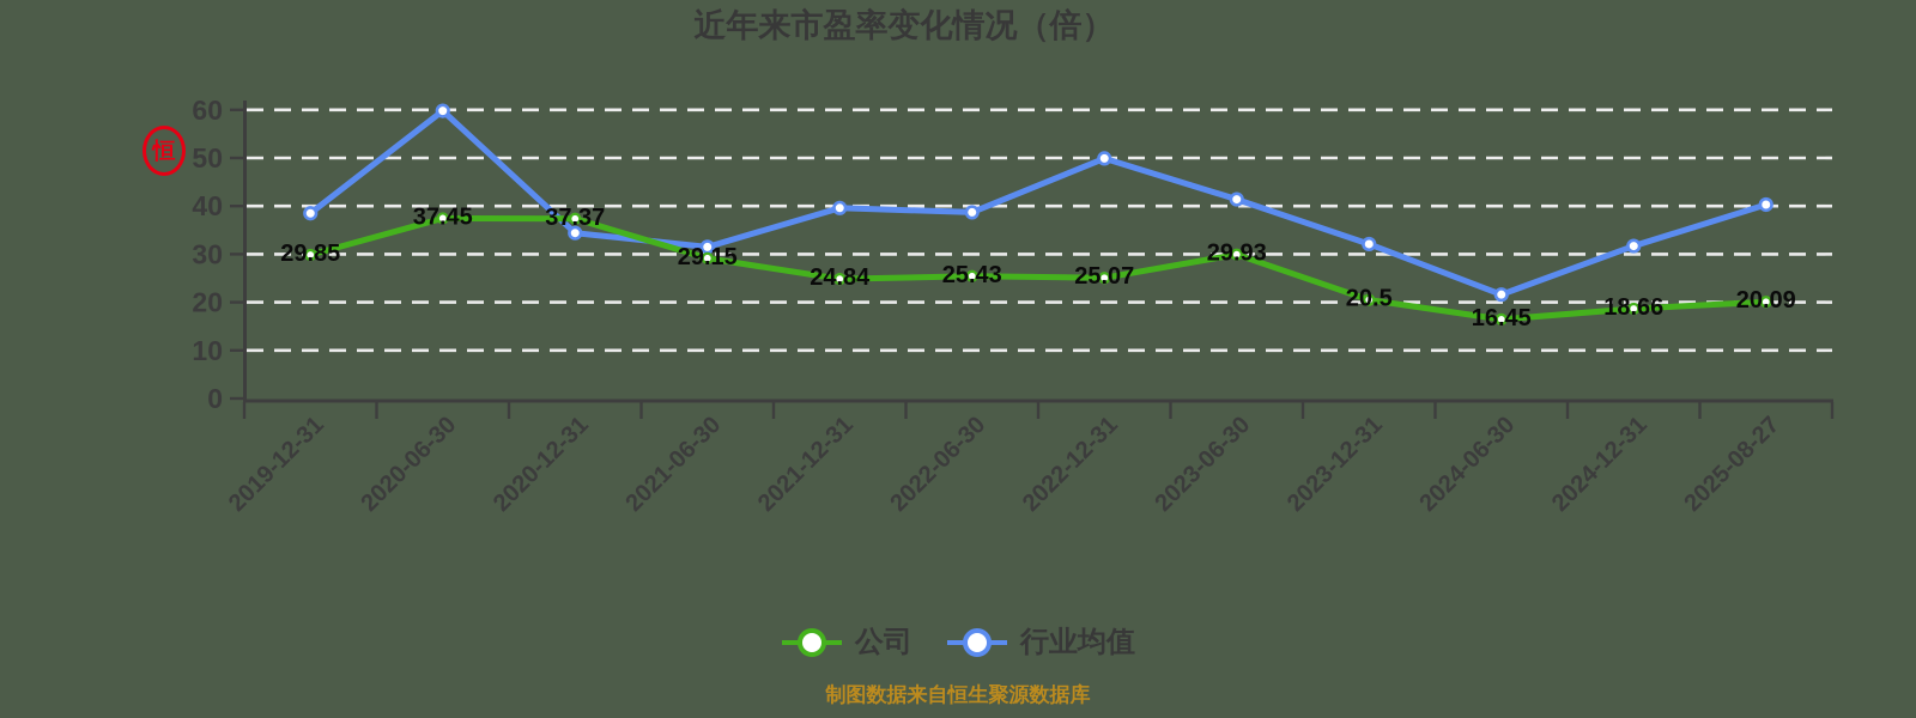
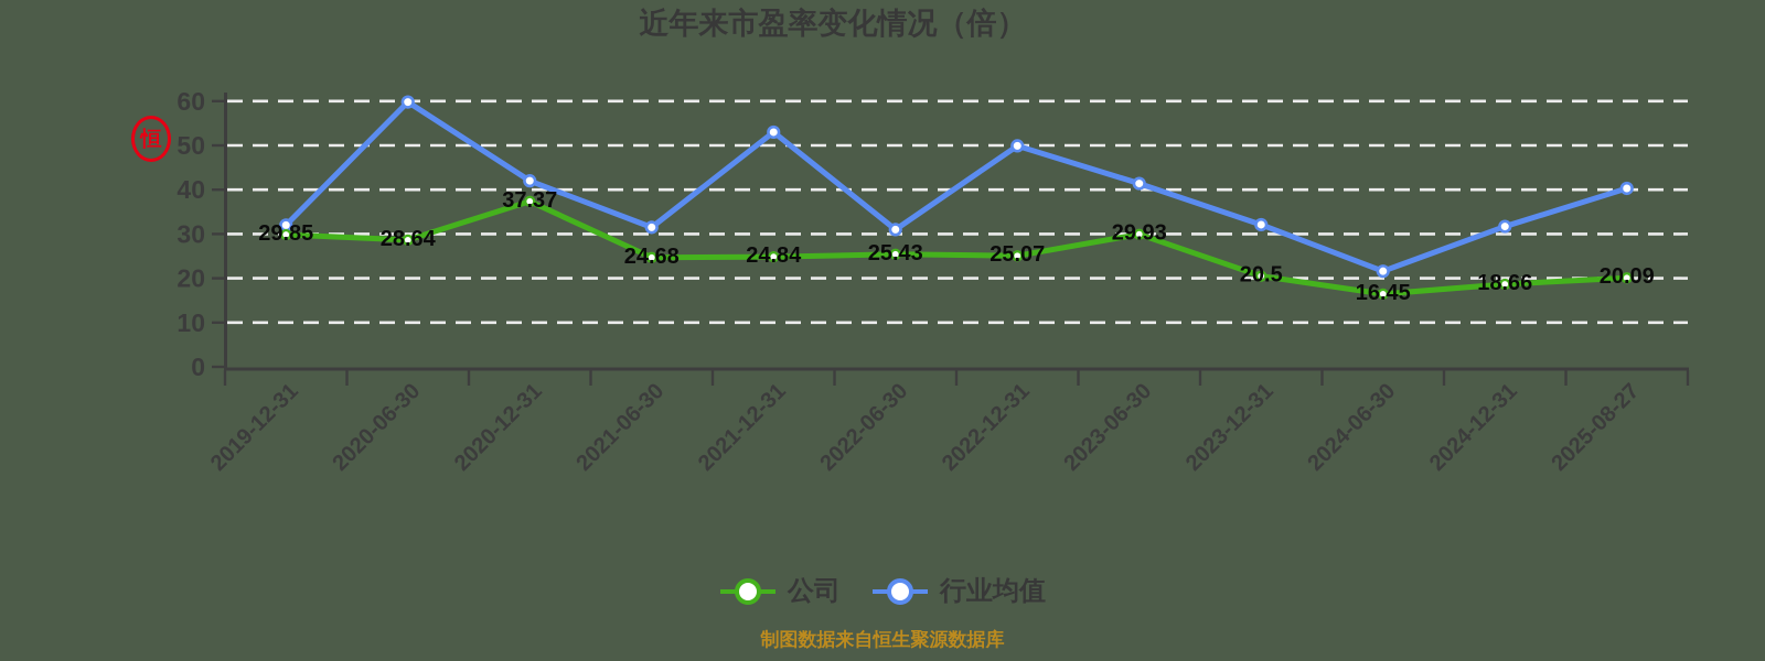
行业均值/2019-12-31: 38 -> 32
公司/2020-06-30: 37.45 -> 28.64
行业均值/2020-12-31: 34 -> 42
公司/2021-06-30: 29.15 -> 24.68
行业均值/2021-12-31: 40 -> 53
行业均值/2022-06-30: 39 -> 31
